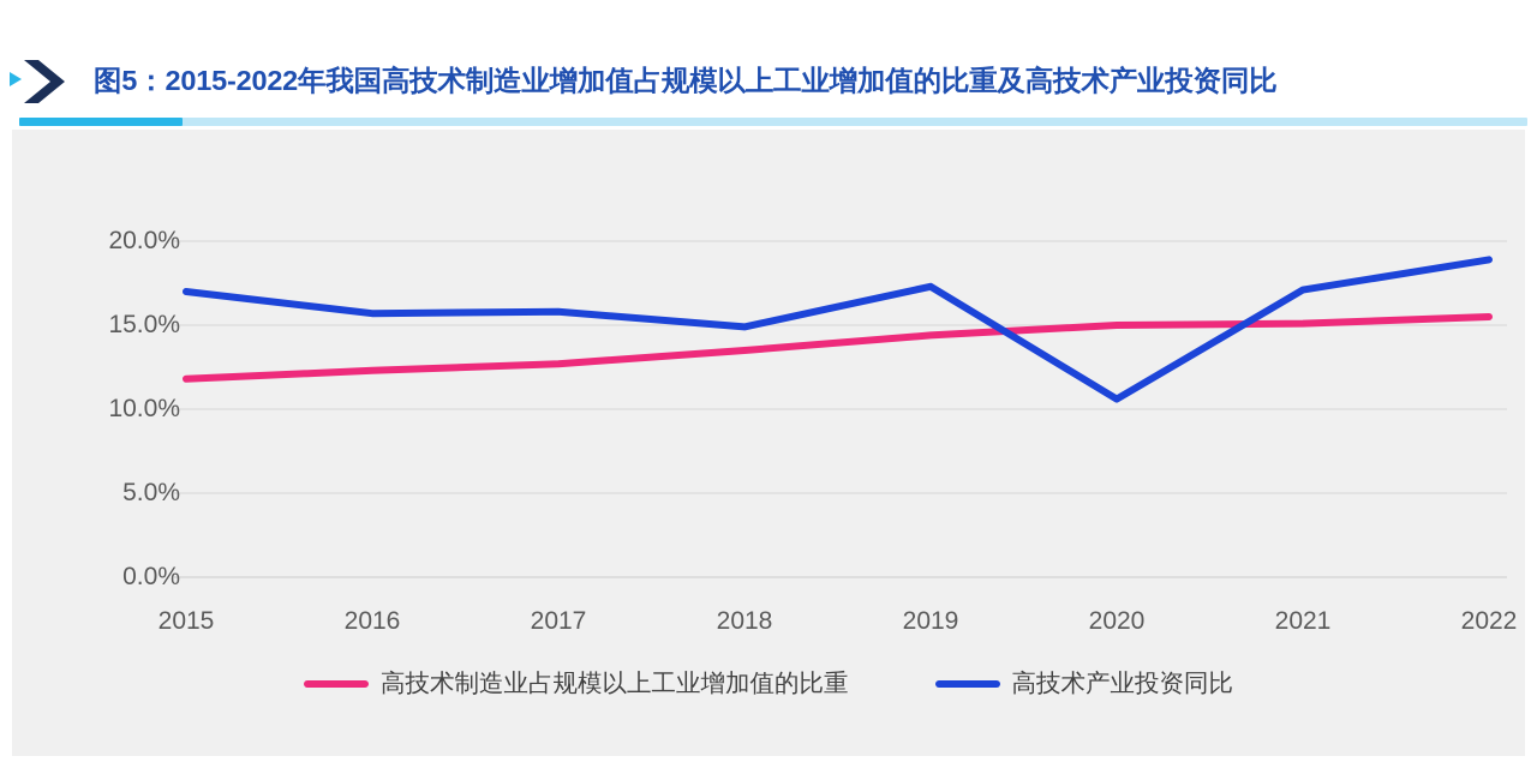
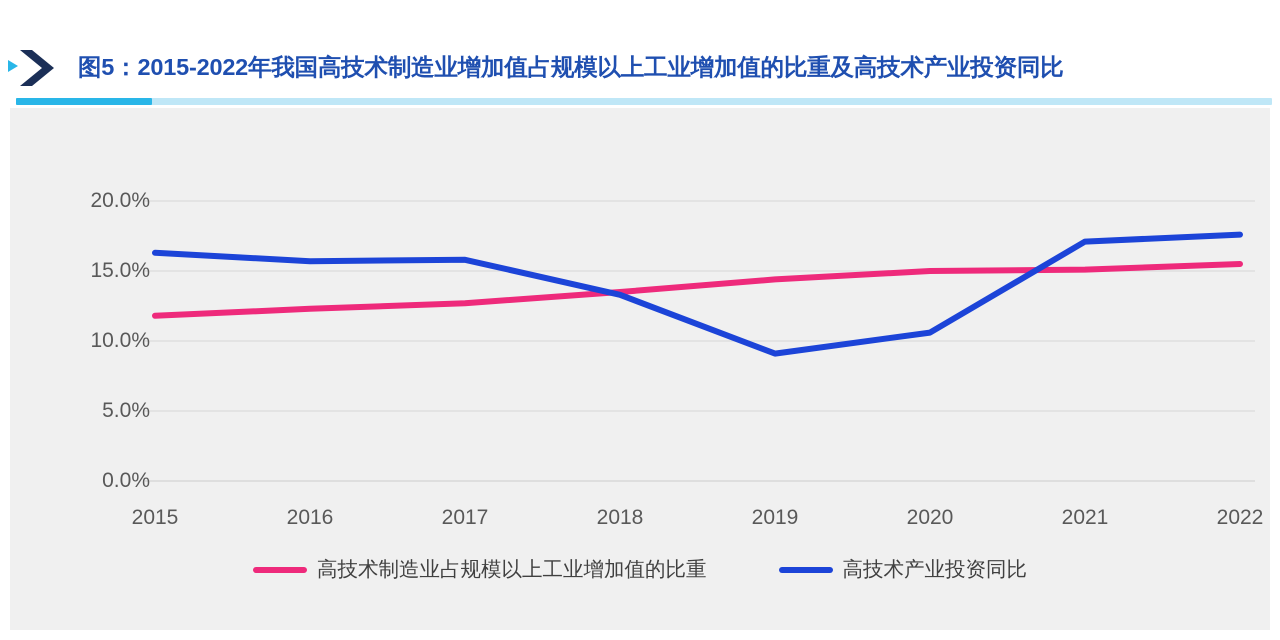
高技术产业投资同比/2015: 17.0% -> 16.3%
高技术产业投资同比/2018: 14.9% -> 13.3%
高技术产业投资同比/2019: 17.3% -> 9.1%
高技术产业投资同比/2022: 18.9% -> 17.6%
